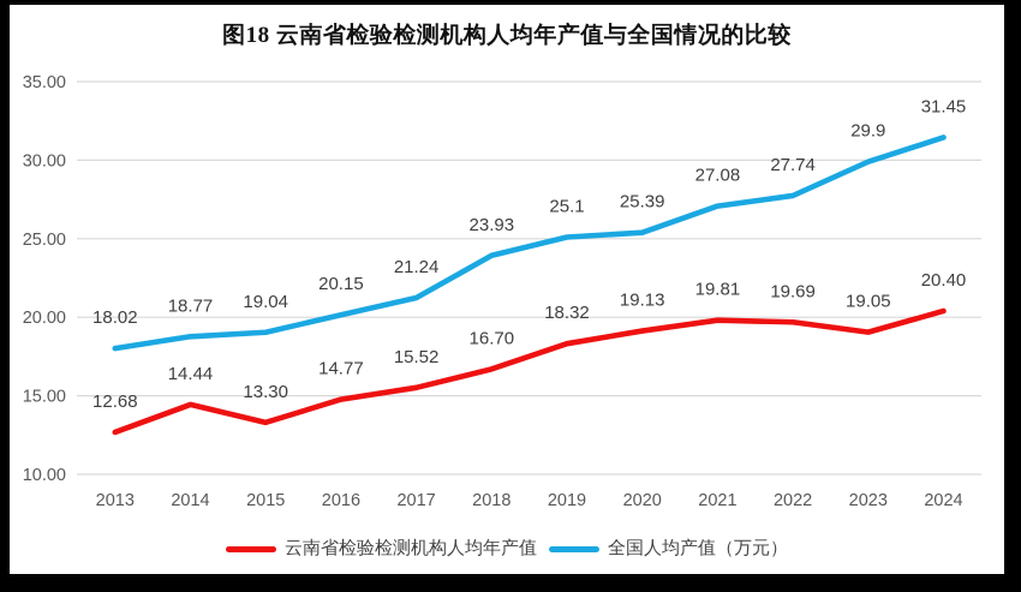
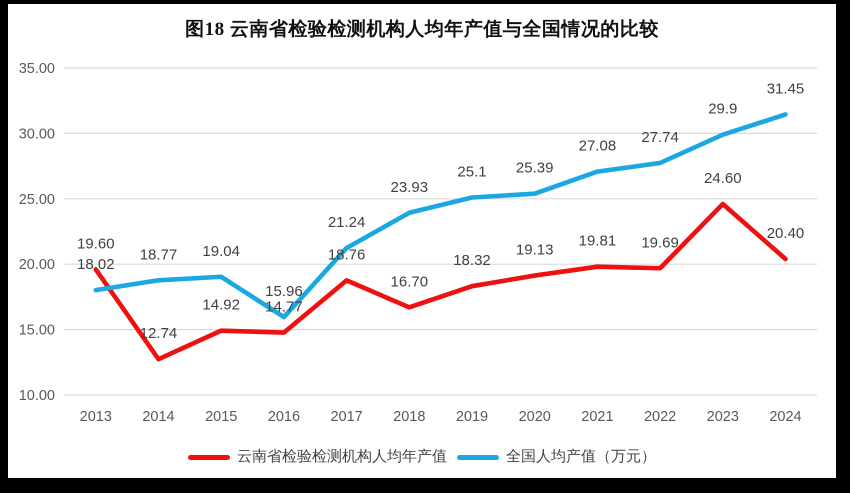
云南省检验检测机构人均年产值/2013: 12.68 -> 19.60
云南省检验检测机构人均年产值/2014: 14.44 -> 12.74
云南省检验检测机构人均年产值/2015: 13.30 -> 14.92
全国人均产值（万元）/2016: 20.15 -> 15.96
云南省检验检测机构人均年产值/2017: 15.52 -> 18.76
云南省检验检测机构人均年产值/2023: 19.05 -> 24.60
